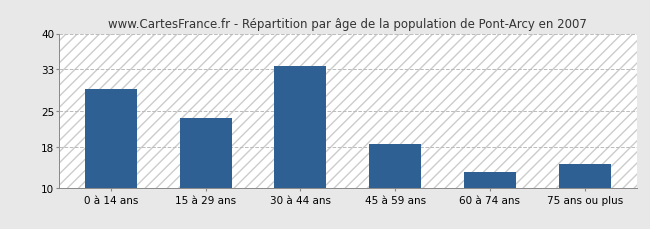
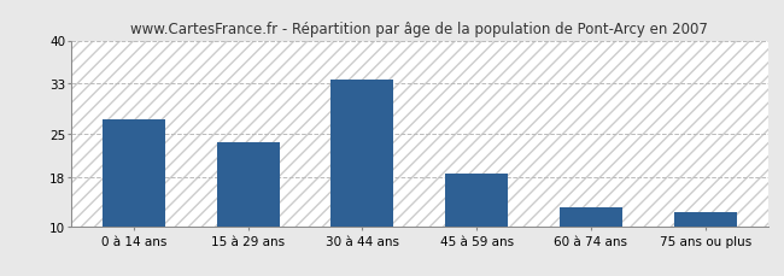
0 à 14 ans: 29.2 -> 27.2
75 ans ou plus: 14.6 -> 12.2
